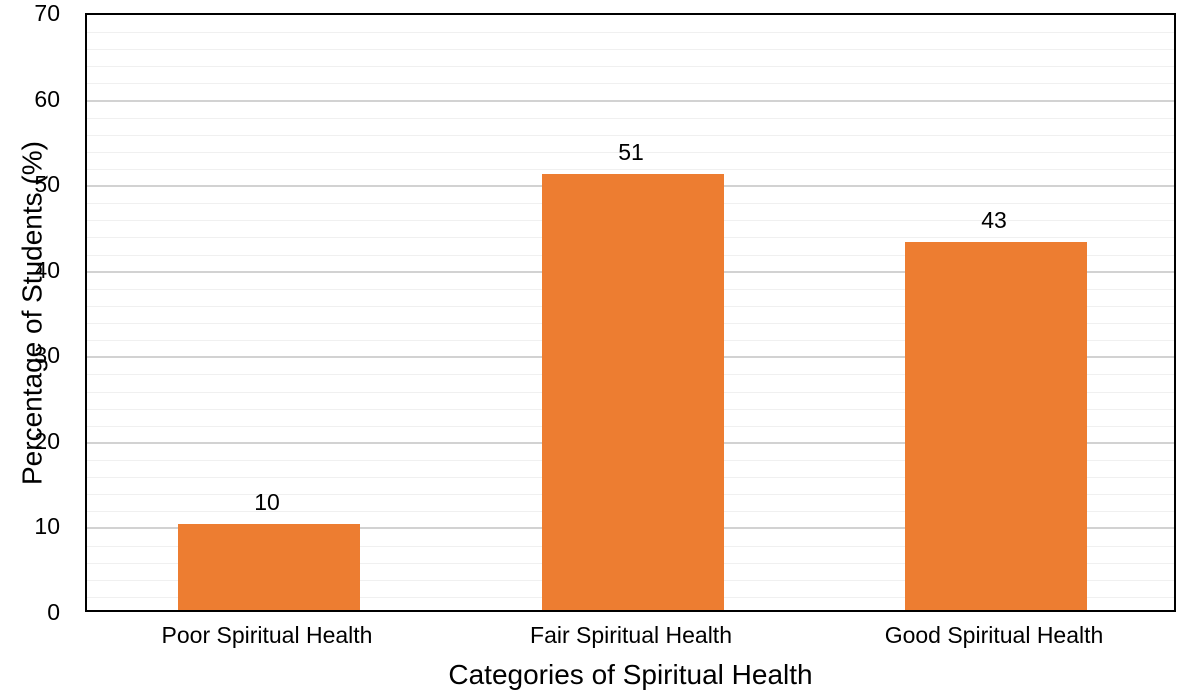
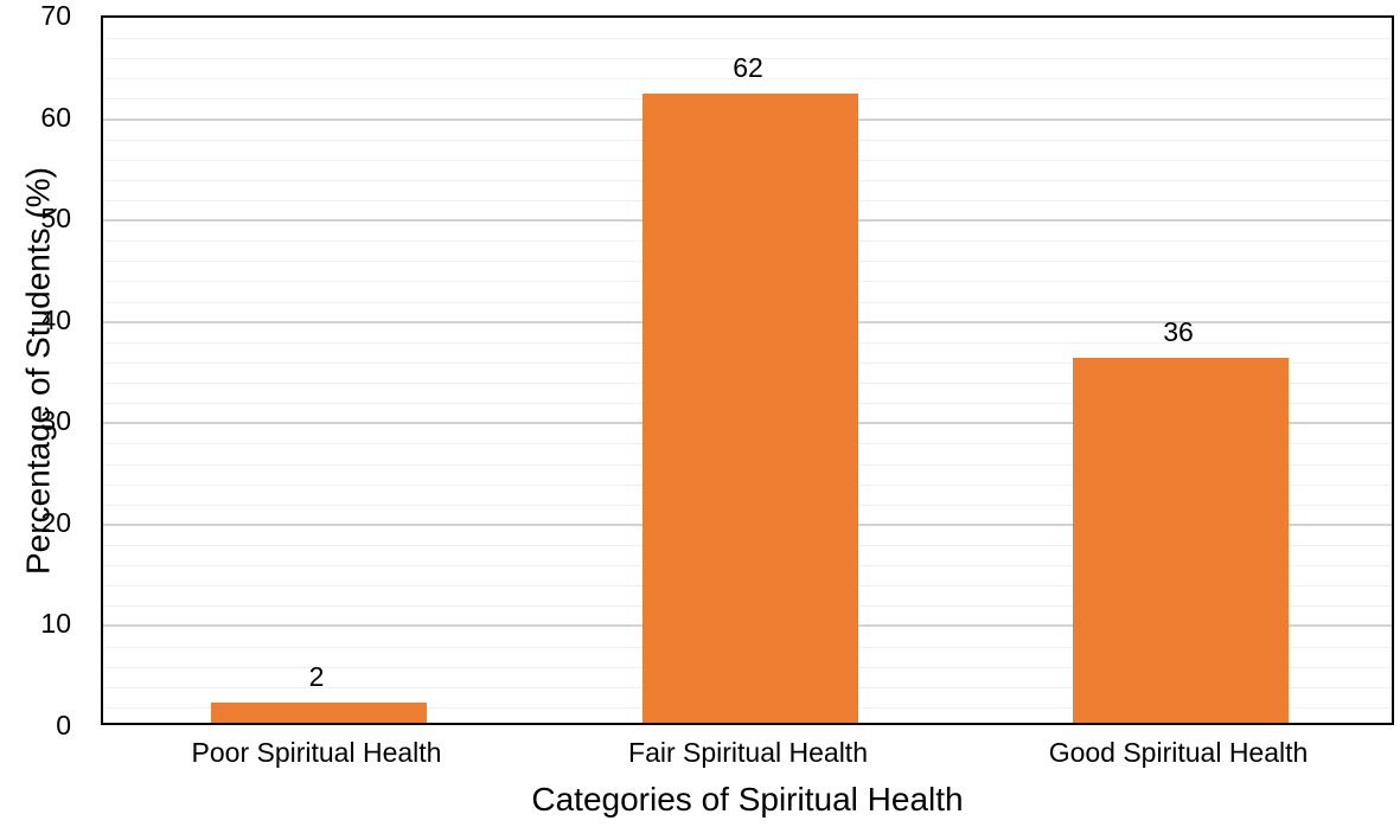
Poor Spiritual Health: 10 -> 2
Fair Spiritual Health: 51 -> 62
Good Spiritual Health: 43 -> 36
